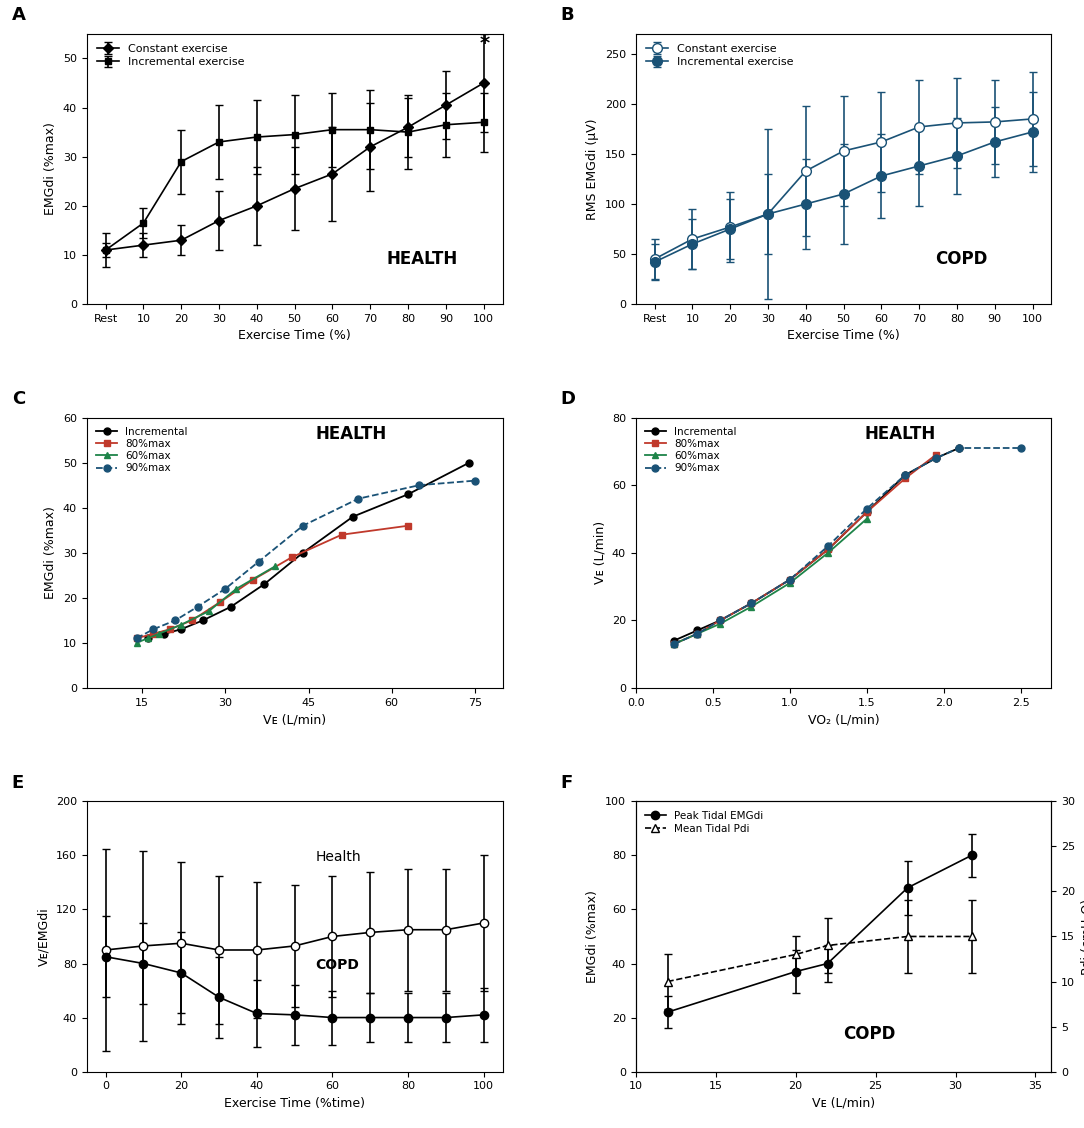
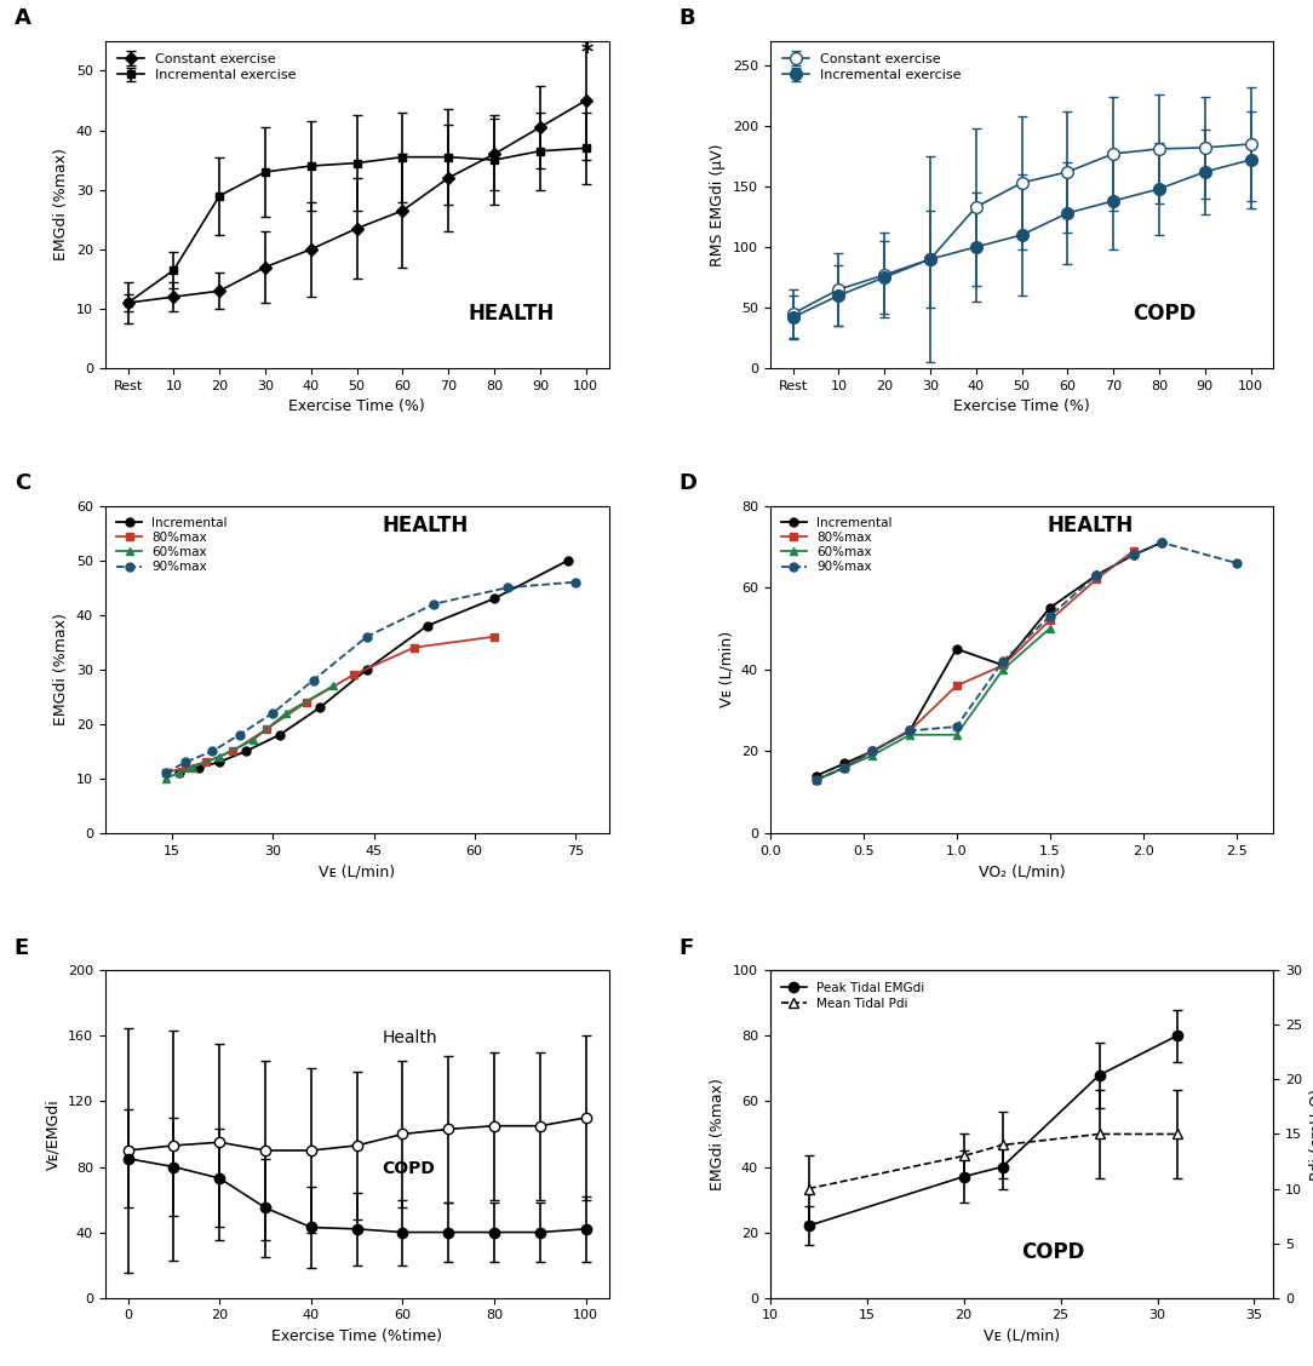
Incremental/1.0: 32 -> 45
80%max/1.0: 32 -> 36
60%max/1.0: 31 -> 24
90%max/1.0: 32 -> 26
Incremental/1.5: 52 -> 55
90%max/2.5: 71 -> 66
